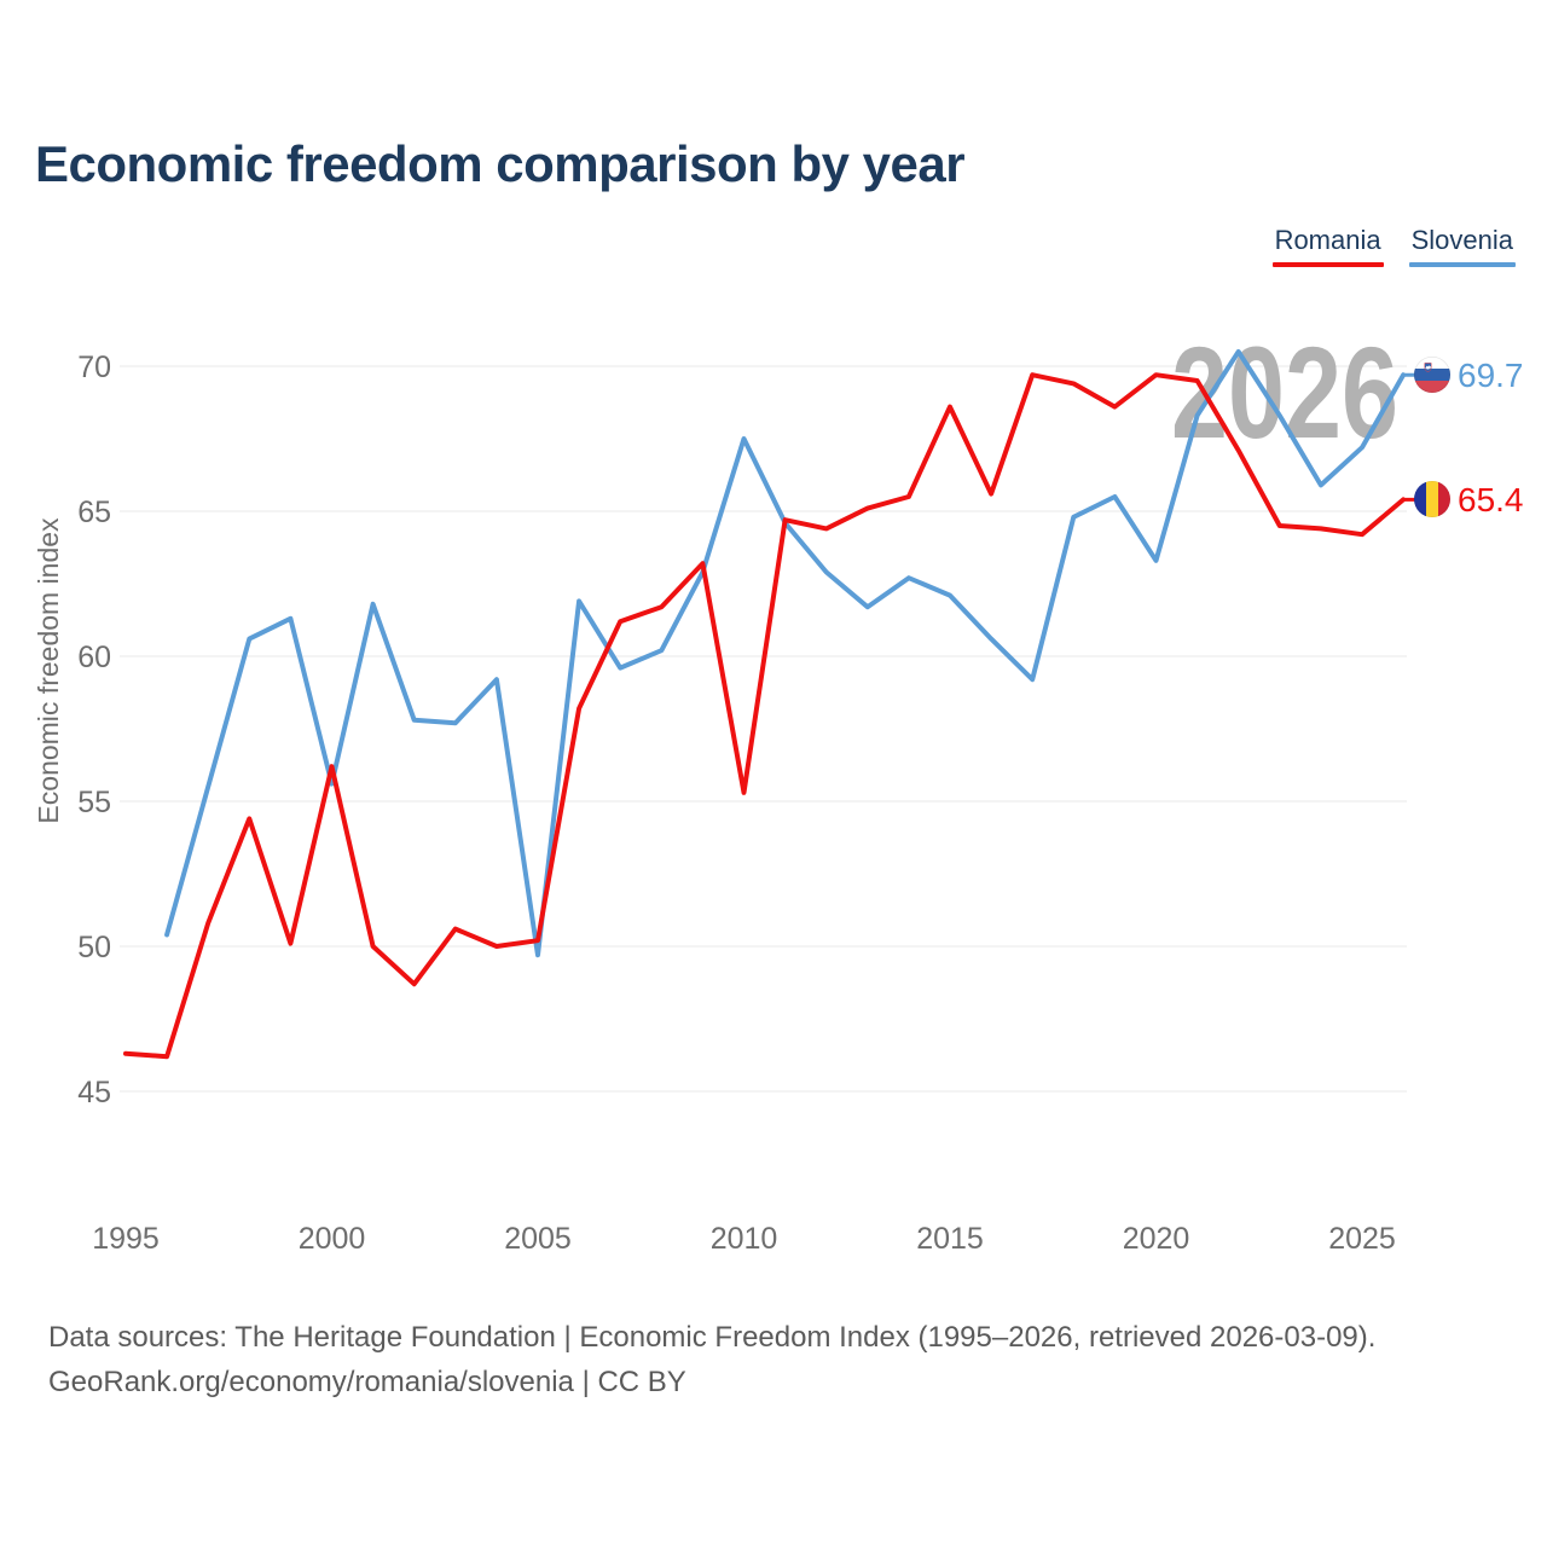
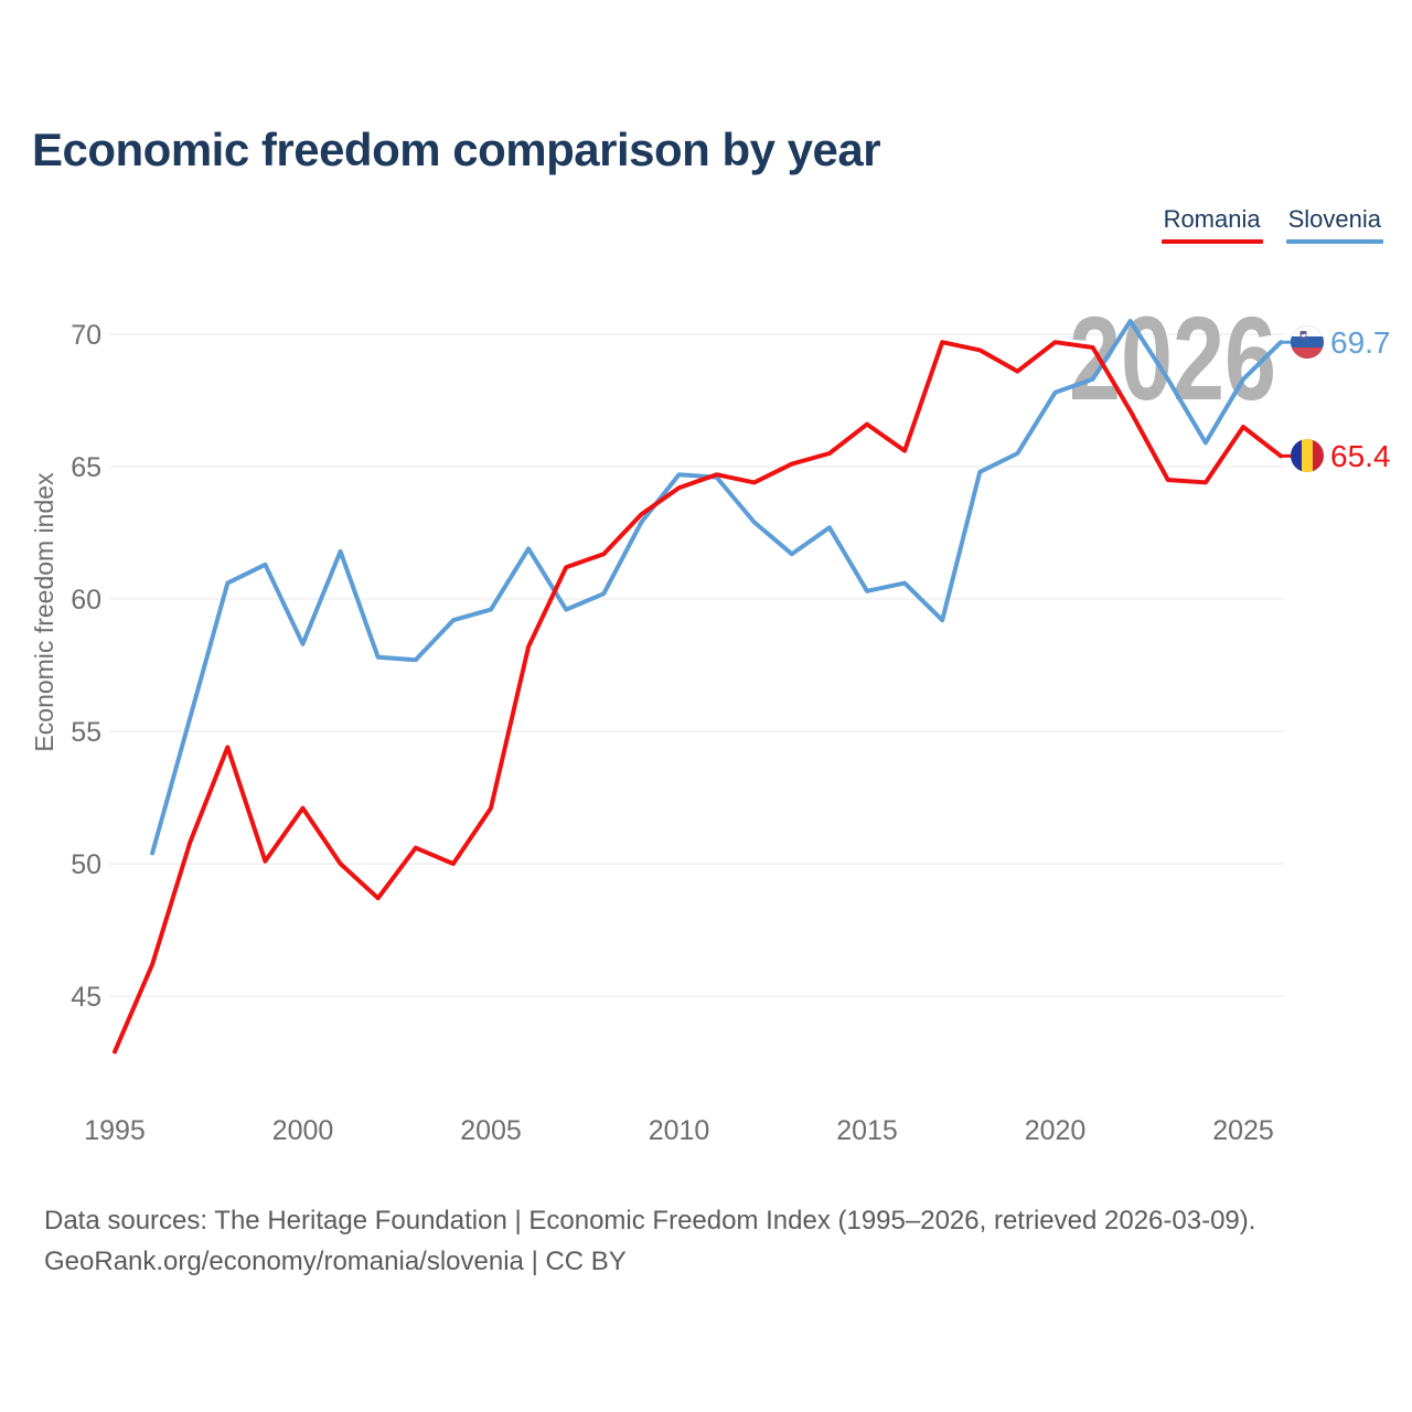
Romania/1995: 46.3 -> 42.9
Romania/2000: 56.2 -> 52.1
Slovenia/2000: 55.6 -> 58.3
Romania/2005: 50.2 -> 52.1
Slovenia/2005: 49.7 -> 59.6
Romania/2010: 55.3 -> 64.2
Slovenia/2010: 67.5 -> 64.7
Romania/2015: 68.6 -> 66.6
Slovenia/2015: 62.1 -> 60.3
Slovenia/2020: 63.3 -> 67.8
Romania/2025: 64.2 -> 66.5
Slovenia/2025: 67.2 -> 68.3
